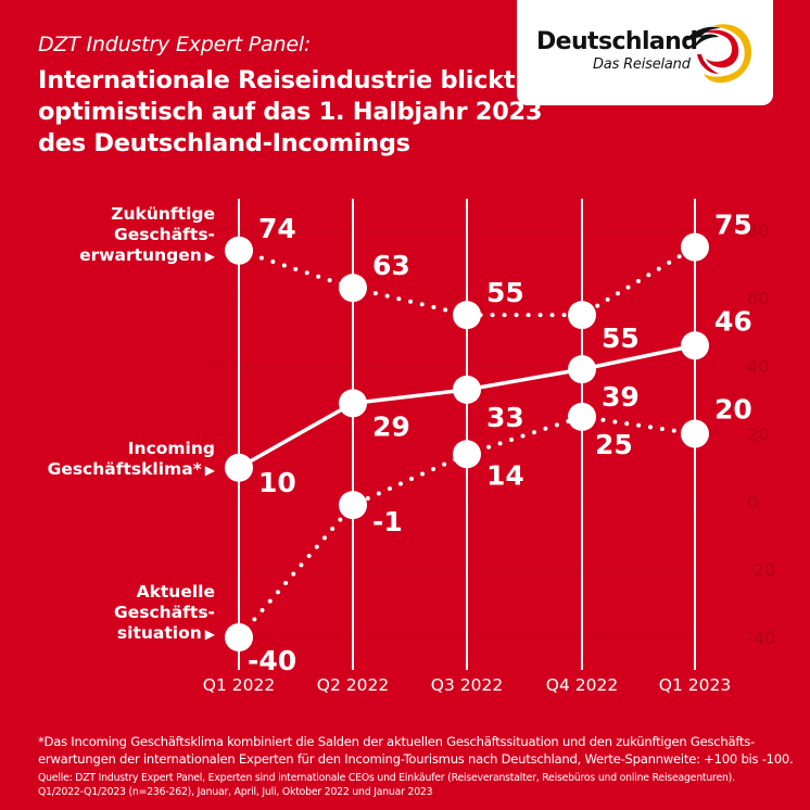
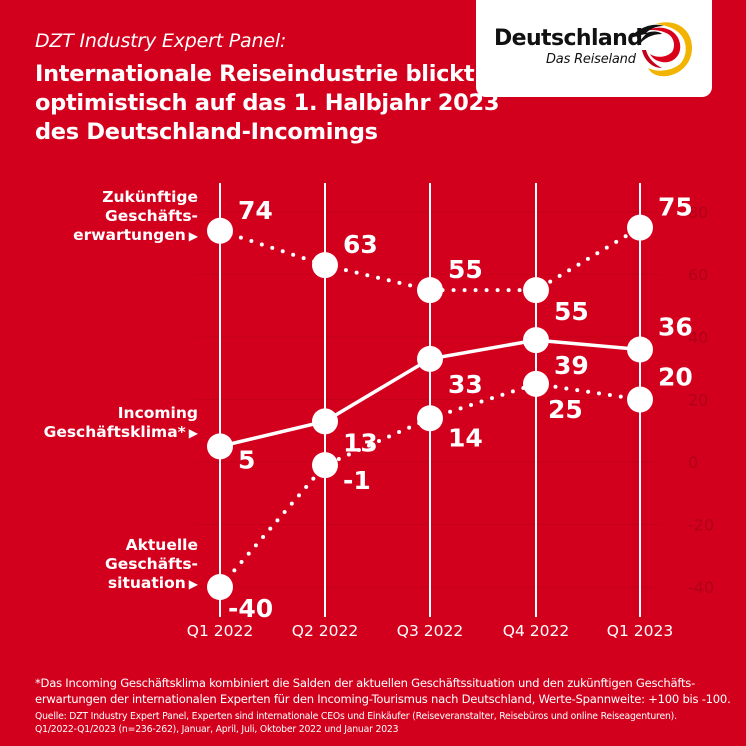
Incoming Geschäftsklima*/Q1 2022: 10 -> 5
Incoming Geschäftsklima*/Q2 2022: 29 -> 13
Incoming Geschäftsklima*/Q1 2023: 46 -> 36
